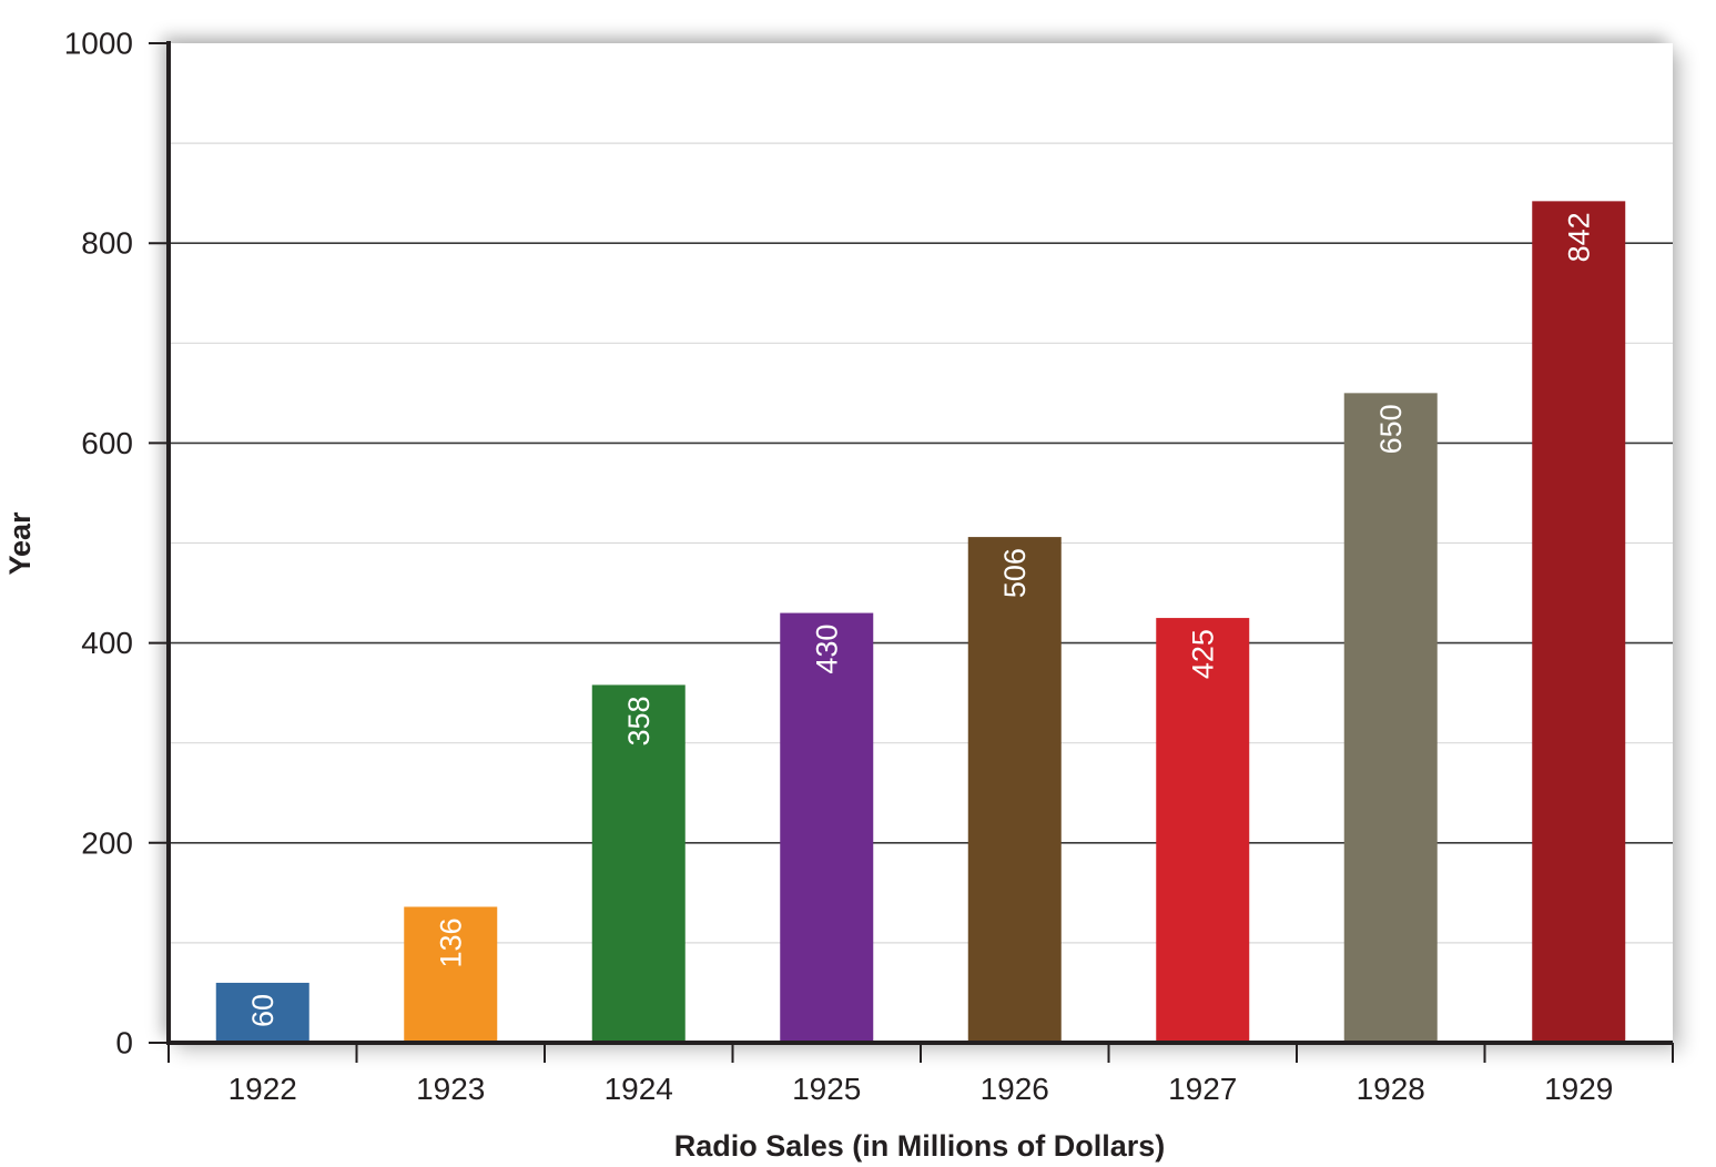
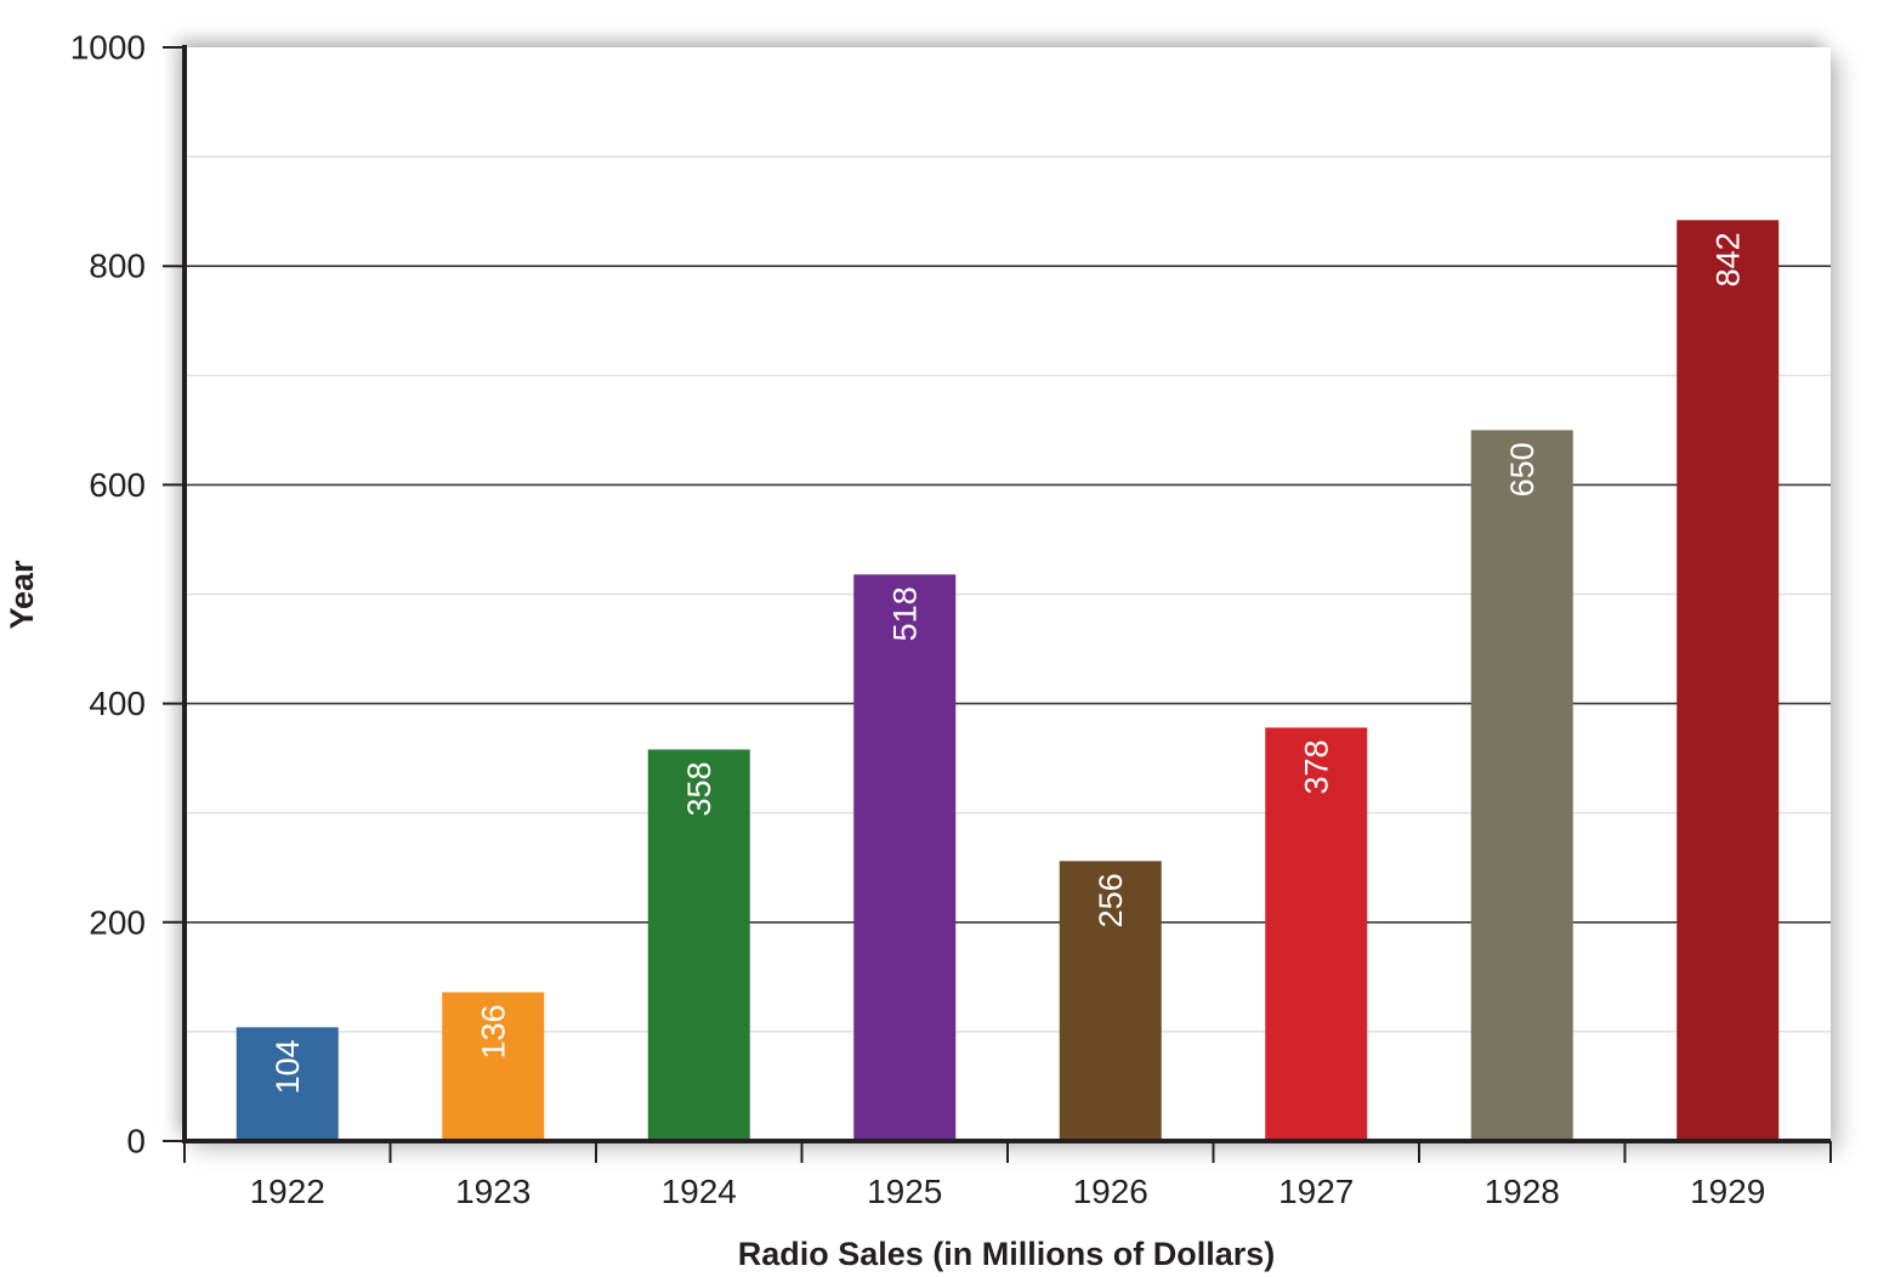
1922: 60 -> 104
1925: 430 -> 518
1926: 506 -> 256
1927: 425 -> 378
